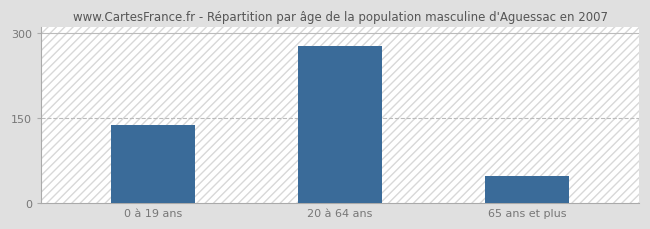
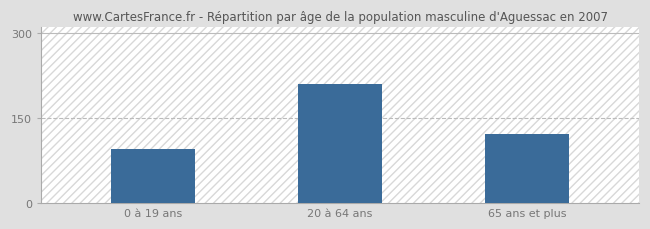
0 à 19 ans: 138 -> 96
20 à 64 ans: 277 -> 210
65 ans et plus: 47 -> 122
